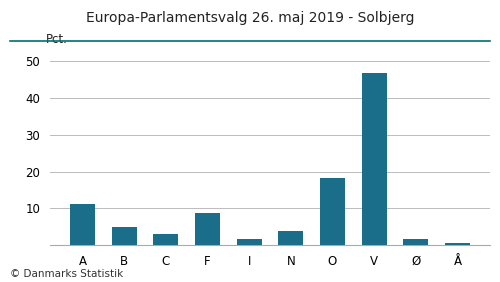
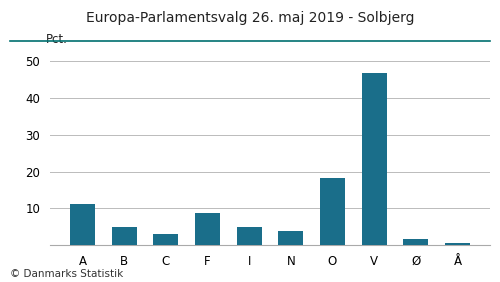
I: 1.7 -> 5.0
